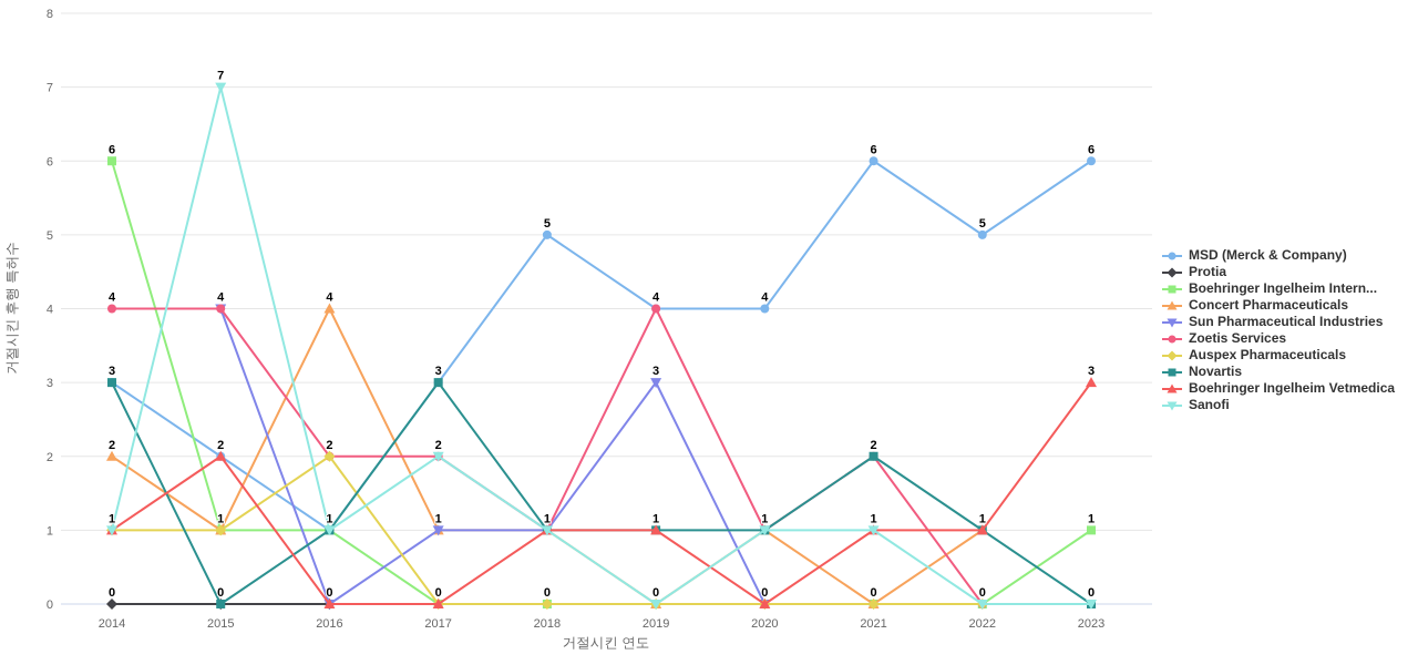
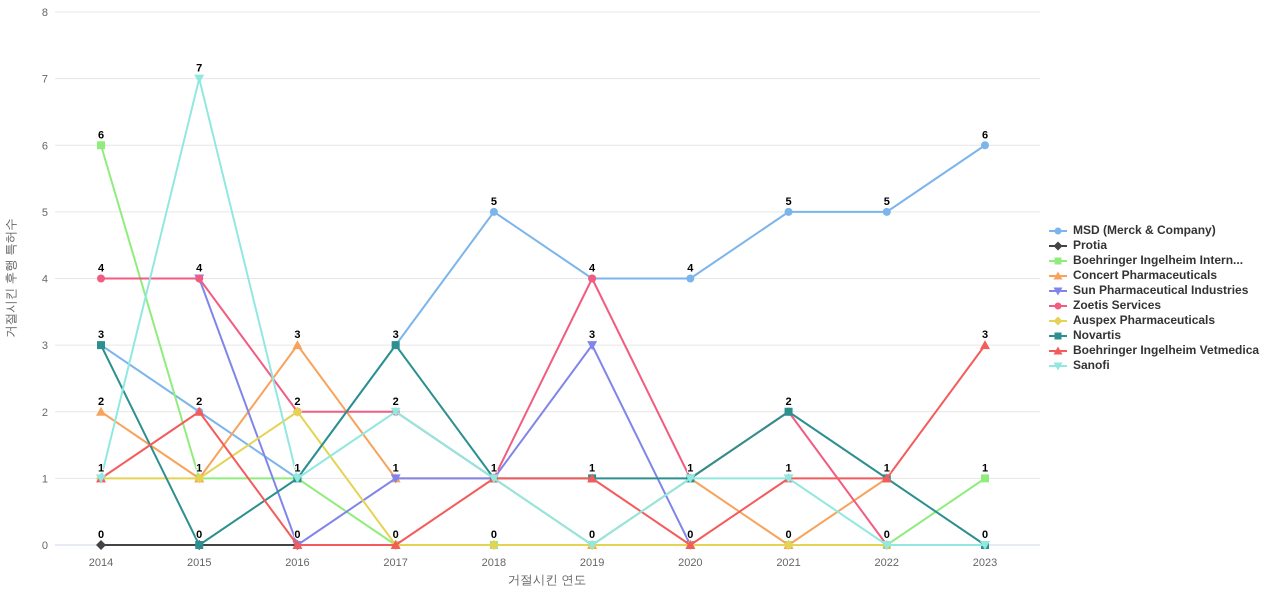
Concert Pharmaceuticals/2016: 4 -> 3
MSD (Merck & Company)/2021: 6 -> 5
